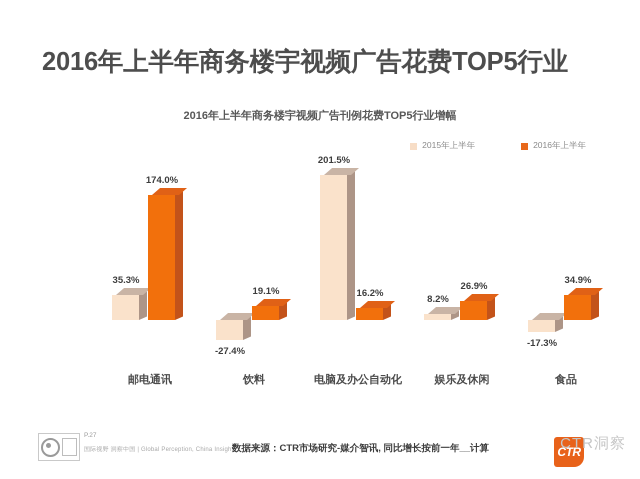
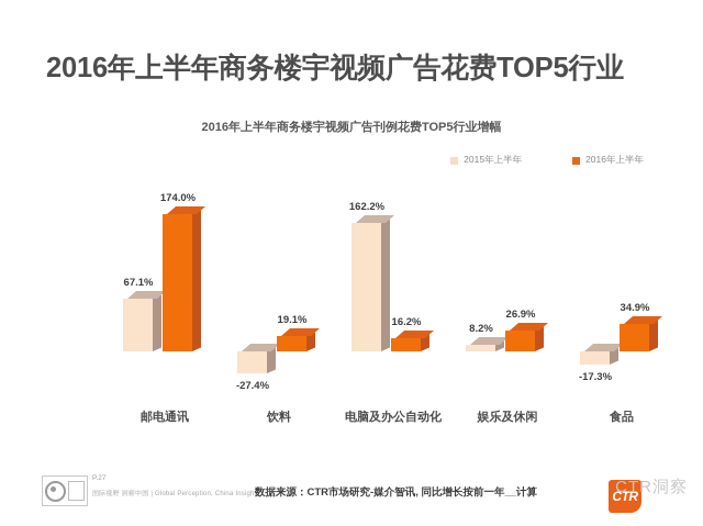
2015年上半年/邮电通讯: 35.3% -> 67.1%
2015年上半年/电脑及办公自动化: 201.5% -> 162.2%
